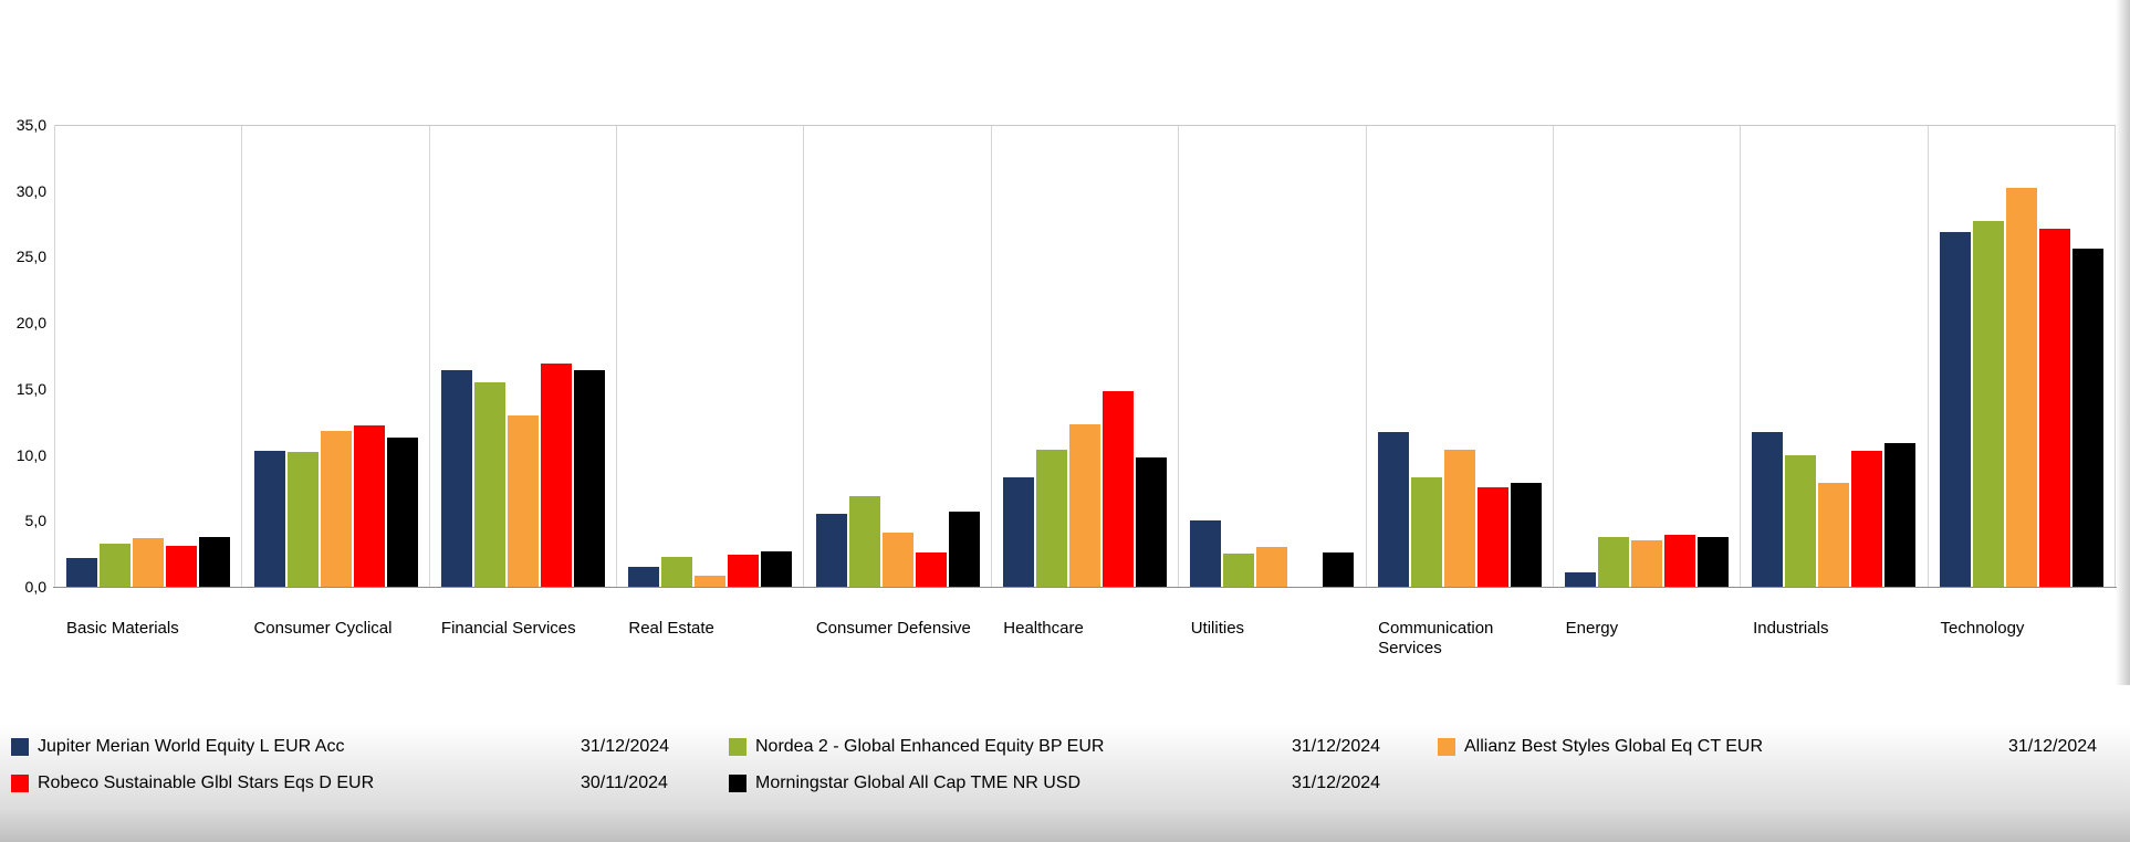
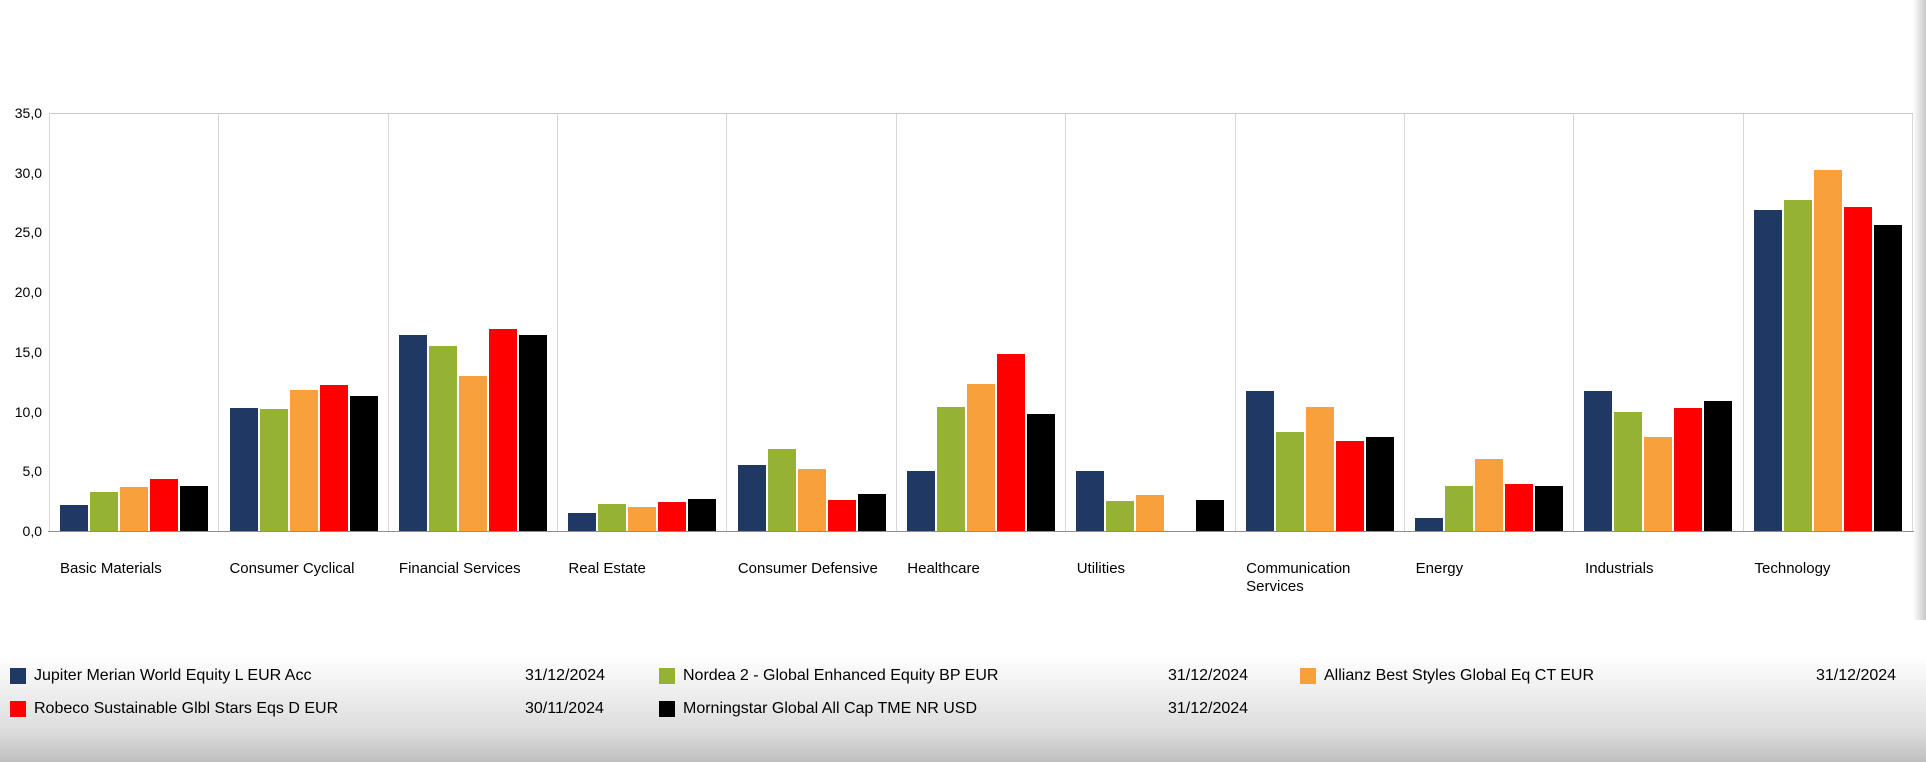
Robeco Sustainable Glbl Stars Eqs D EUR/Basic Materials: 3,1 -> 4,4
Allianz Best Styles Global Eq CT EUR/Real Estate: 0,8 -> 2,0
Allianz Best Styles Global Eq CT EUR/Consumer Defensive: 4,1 -> 5,2
Morningstar Global All Cap TME NR USD/Consumer Defensive: 5,7 -> 3,1
Jupiter Merian World Equity L EUR Acc/Healthcare: 8,3 -> 5,0
Allianz Best Styles Global Eq CT EUR/Energy: 3,5 -> 6,0
